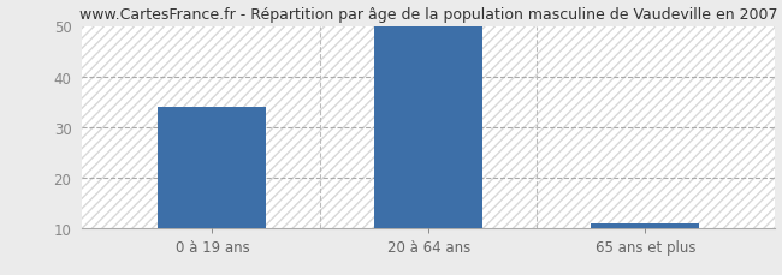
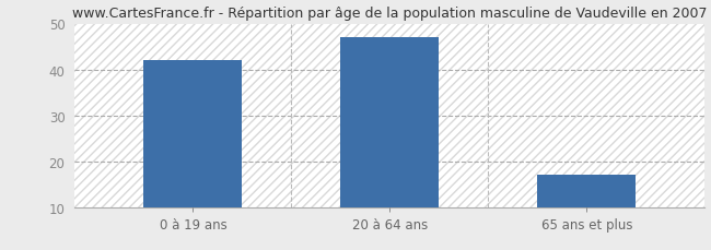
0 à 19 ans: 34 -> 42
20 à 64 ans: 50 -> 47
65 ans et plus: 11 -> 17
